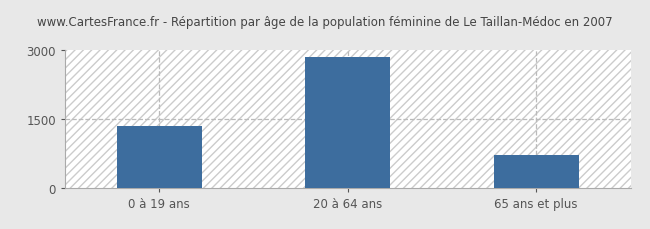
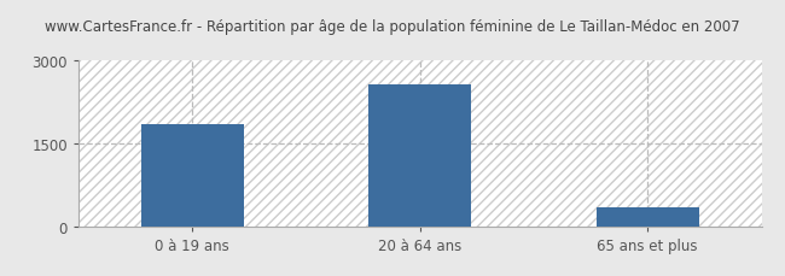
0 à 19 ans: 1350 -> 1850
20 à 64 ans: 2850 -> 2550
65 ans et plus: 700 -> 350
